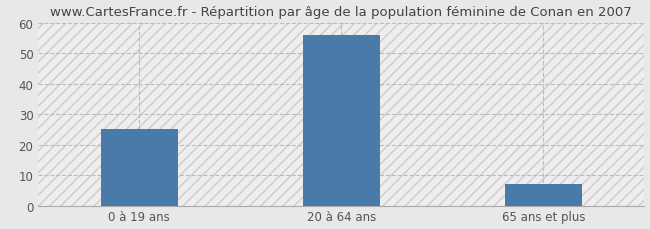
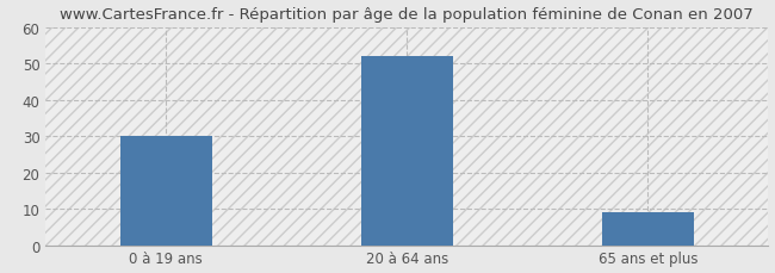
0 à 19 ans: 25 -> 30
20 à 64 ans: 56 -> 52
65 ans et plus: 7 -> 9
